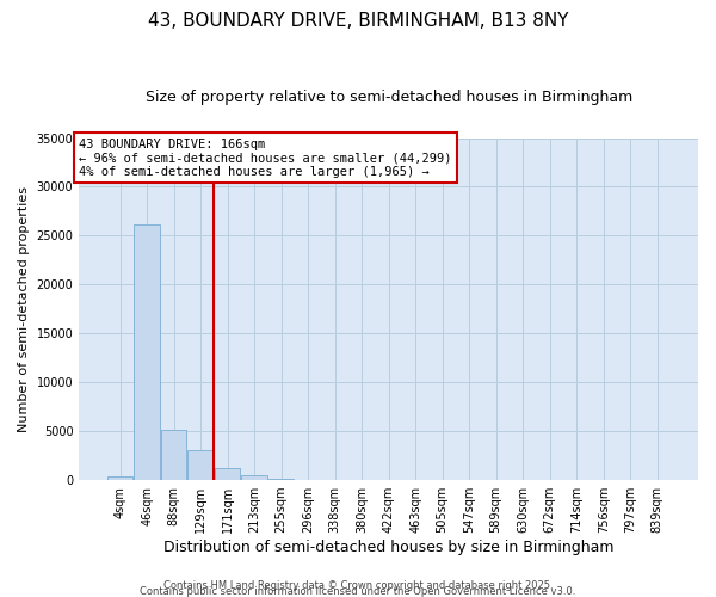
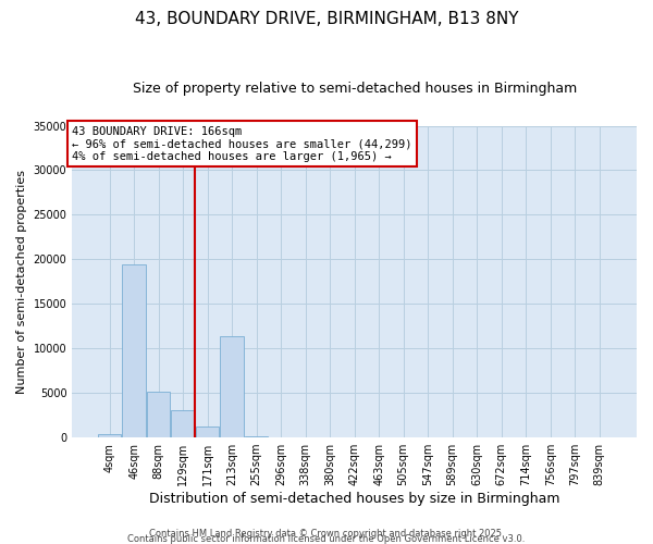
46sqm: 26100 -> 19400
213sqm: 400 -> 11400
